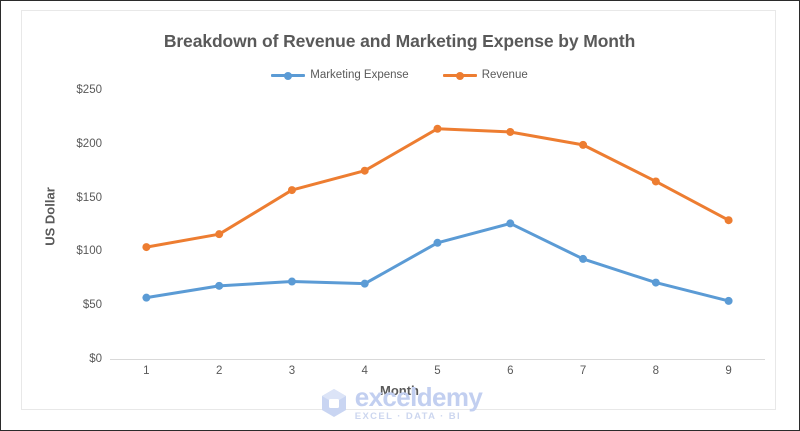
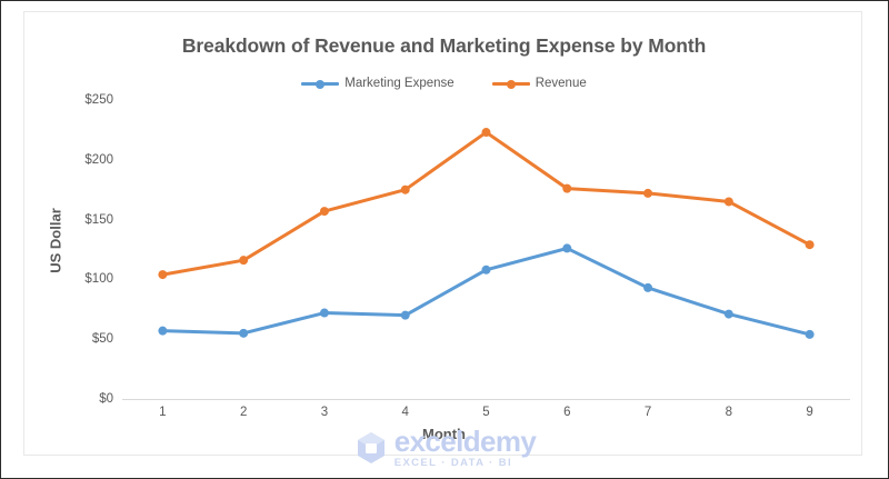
Marketing Expense/2: $68 -> $55
Revenue/5: $214 -> $223
Revenue/6: $211 -> $176
Revenue/7: $199 -> $172
